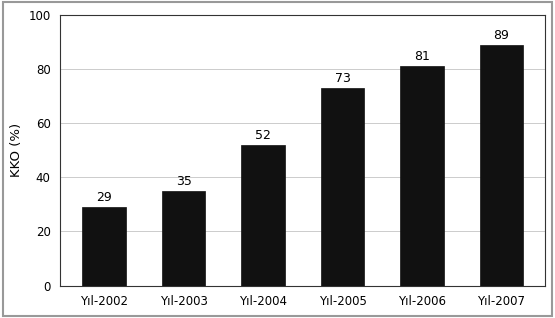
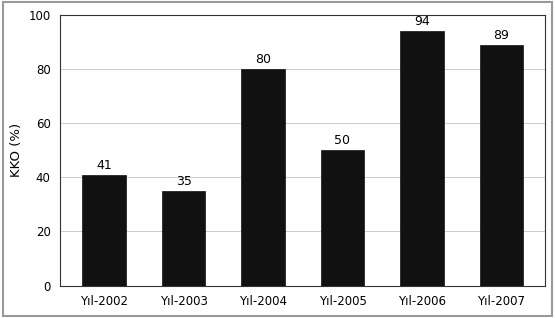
Yıl-2002: 29 -> 41
Yıl-2004: 52 -> 80
Yıl-2005: 73 -> 50
Yıl-2006: 81 -> 94
